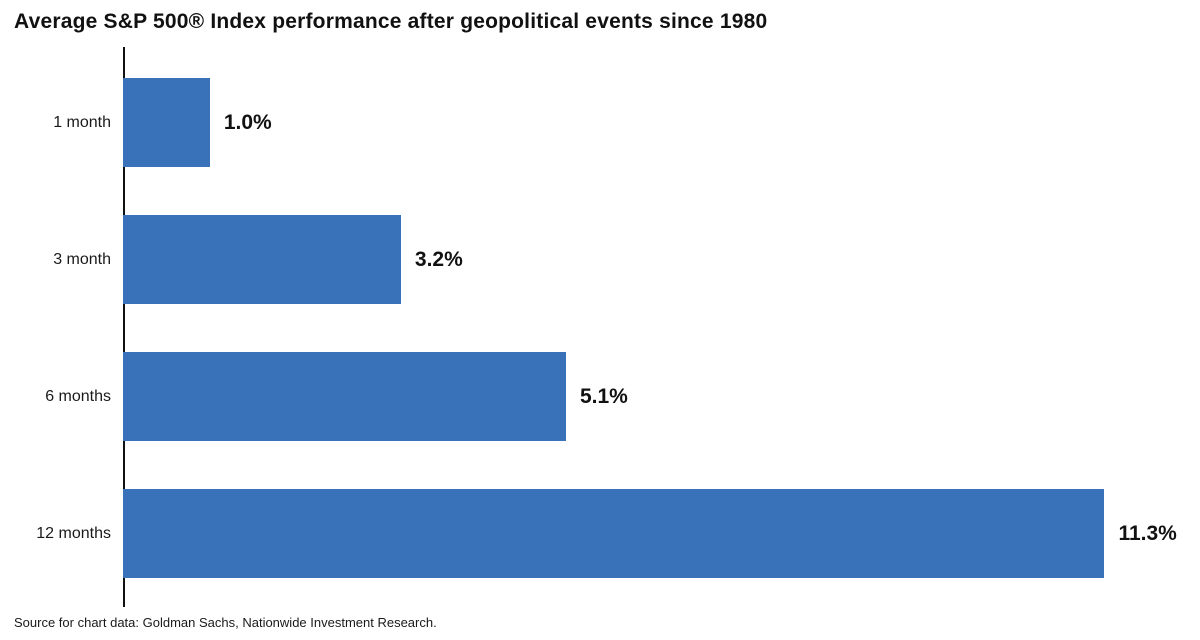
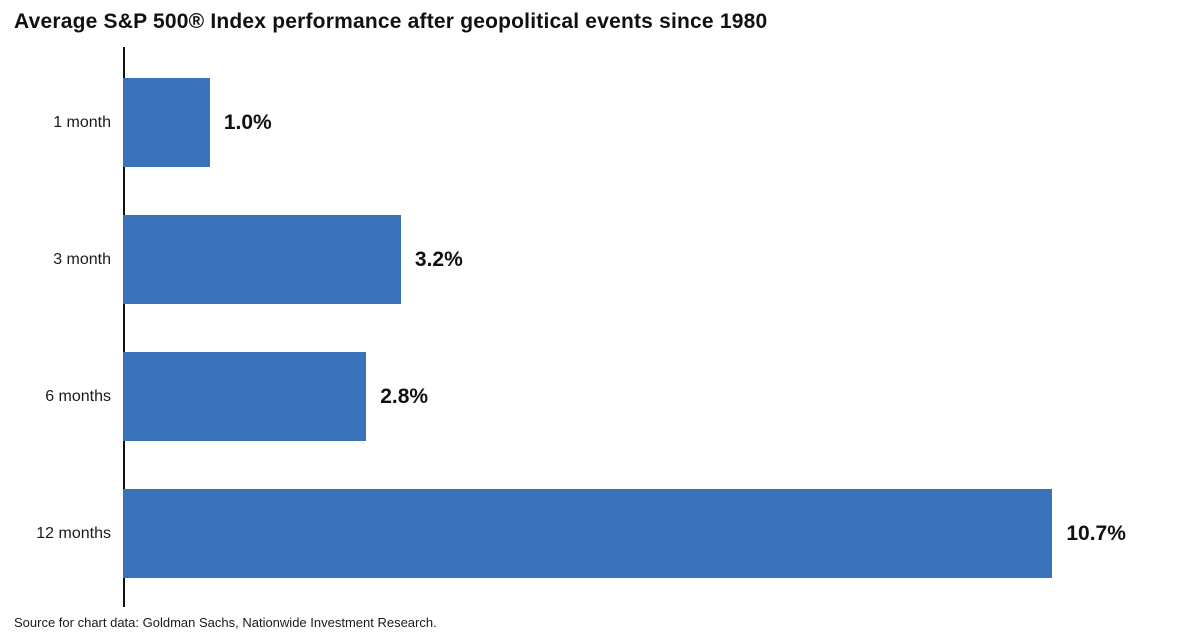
6 months: 5.1% -> 2.8%
12 months: 11.3% -> 10.7%
